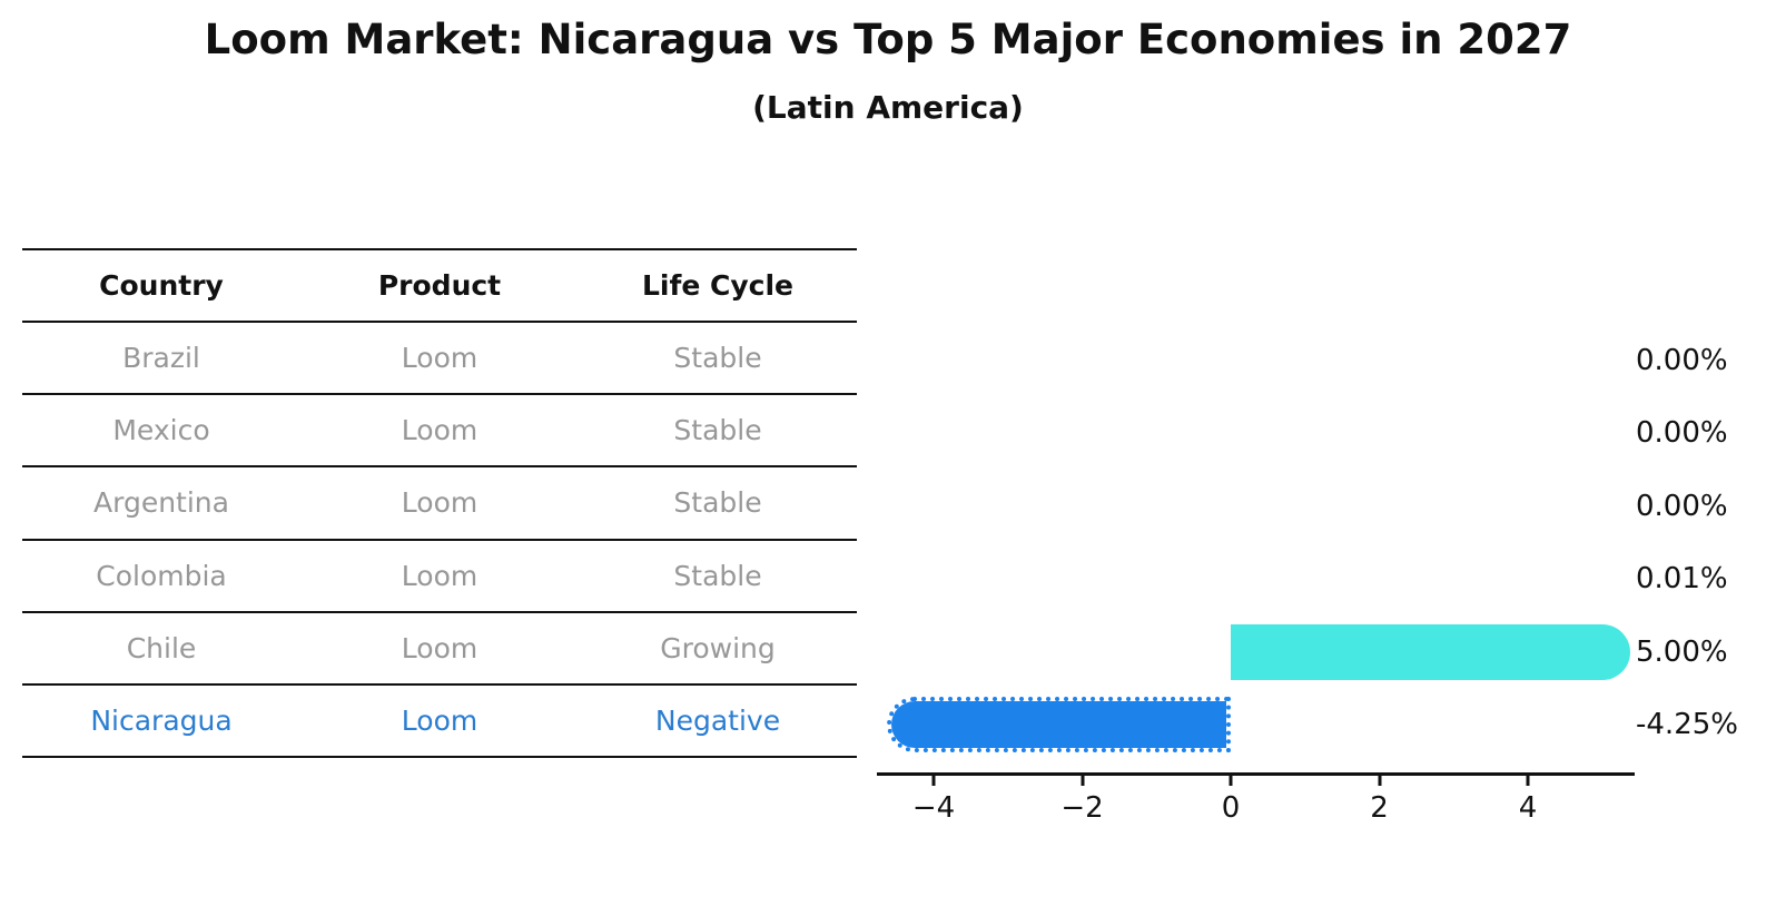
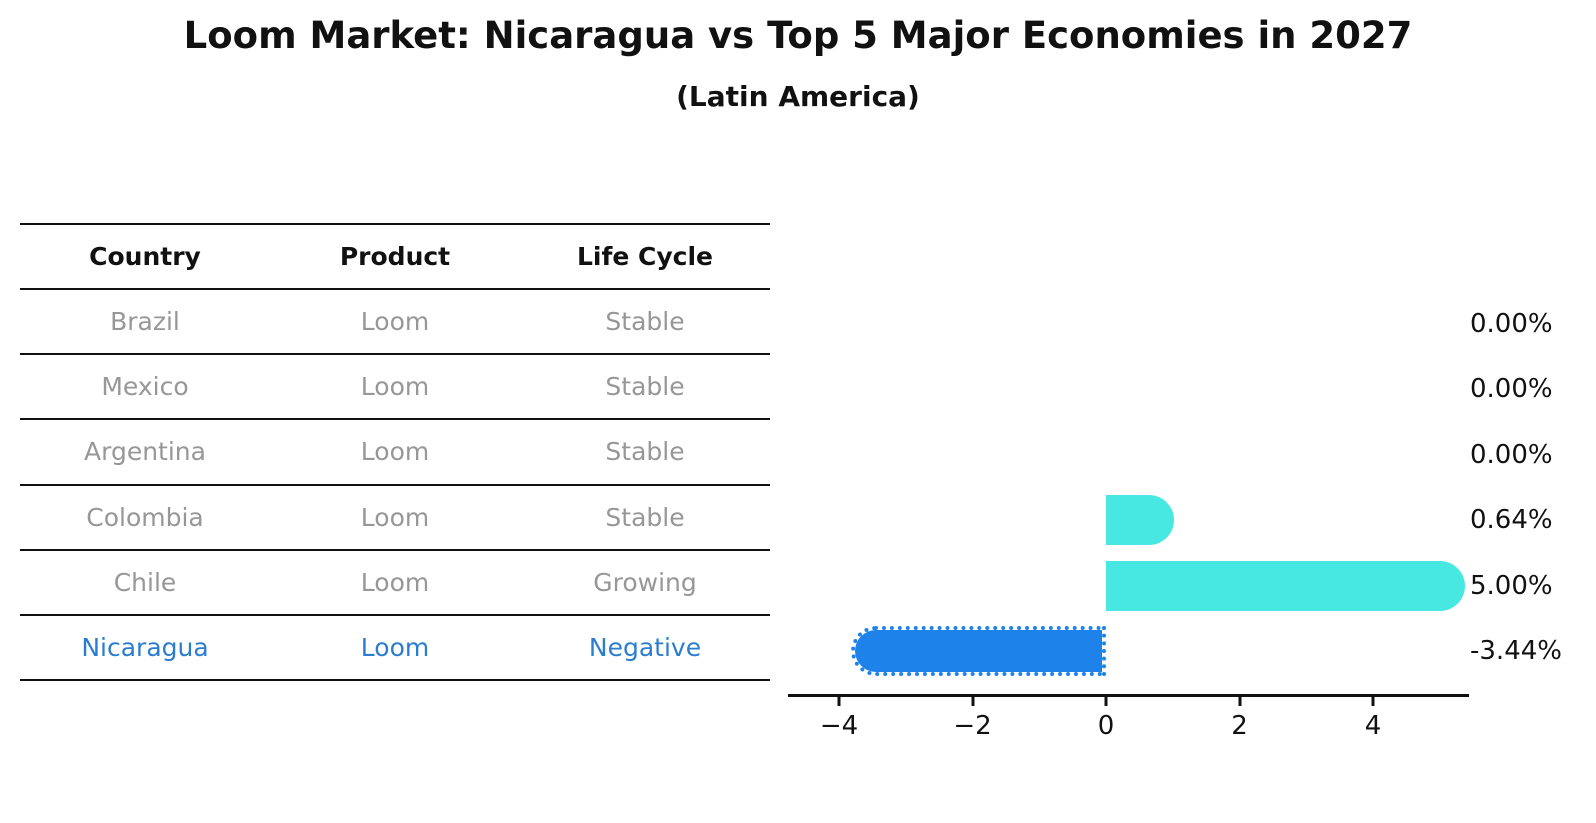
Colombia: 0.01% -> 0.64%
Nicaragua: -4.25% -> -3.44%
